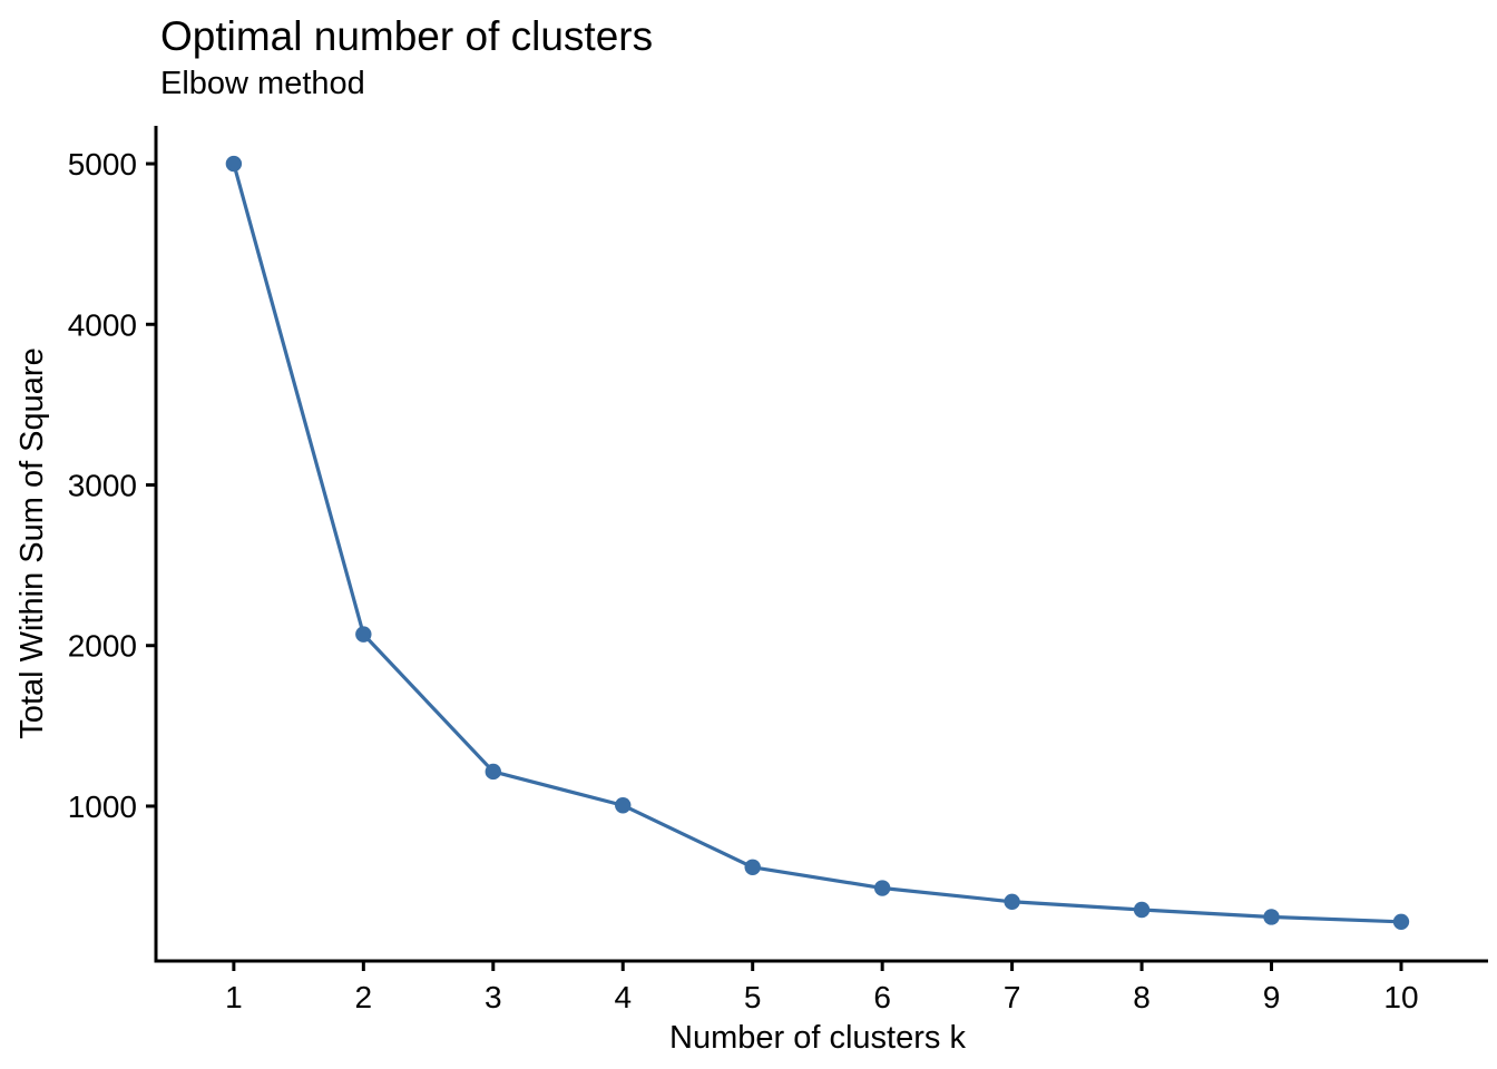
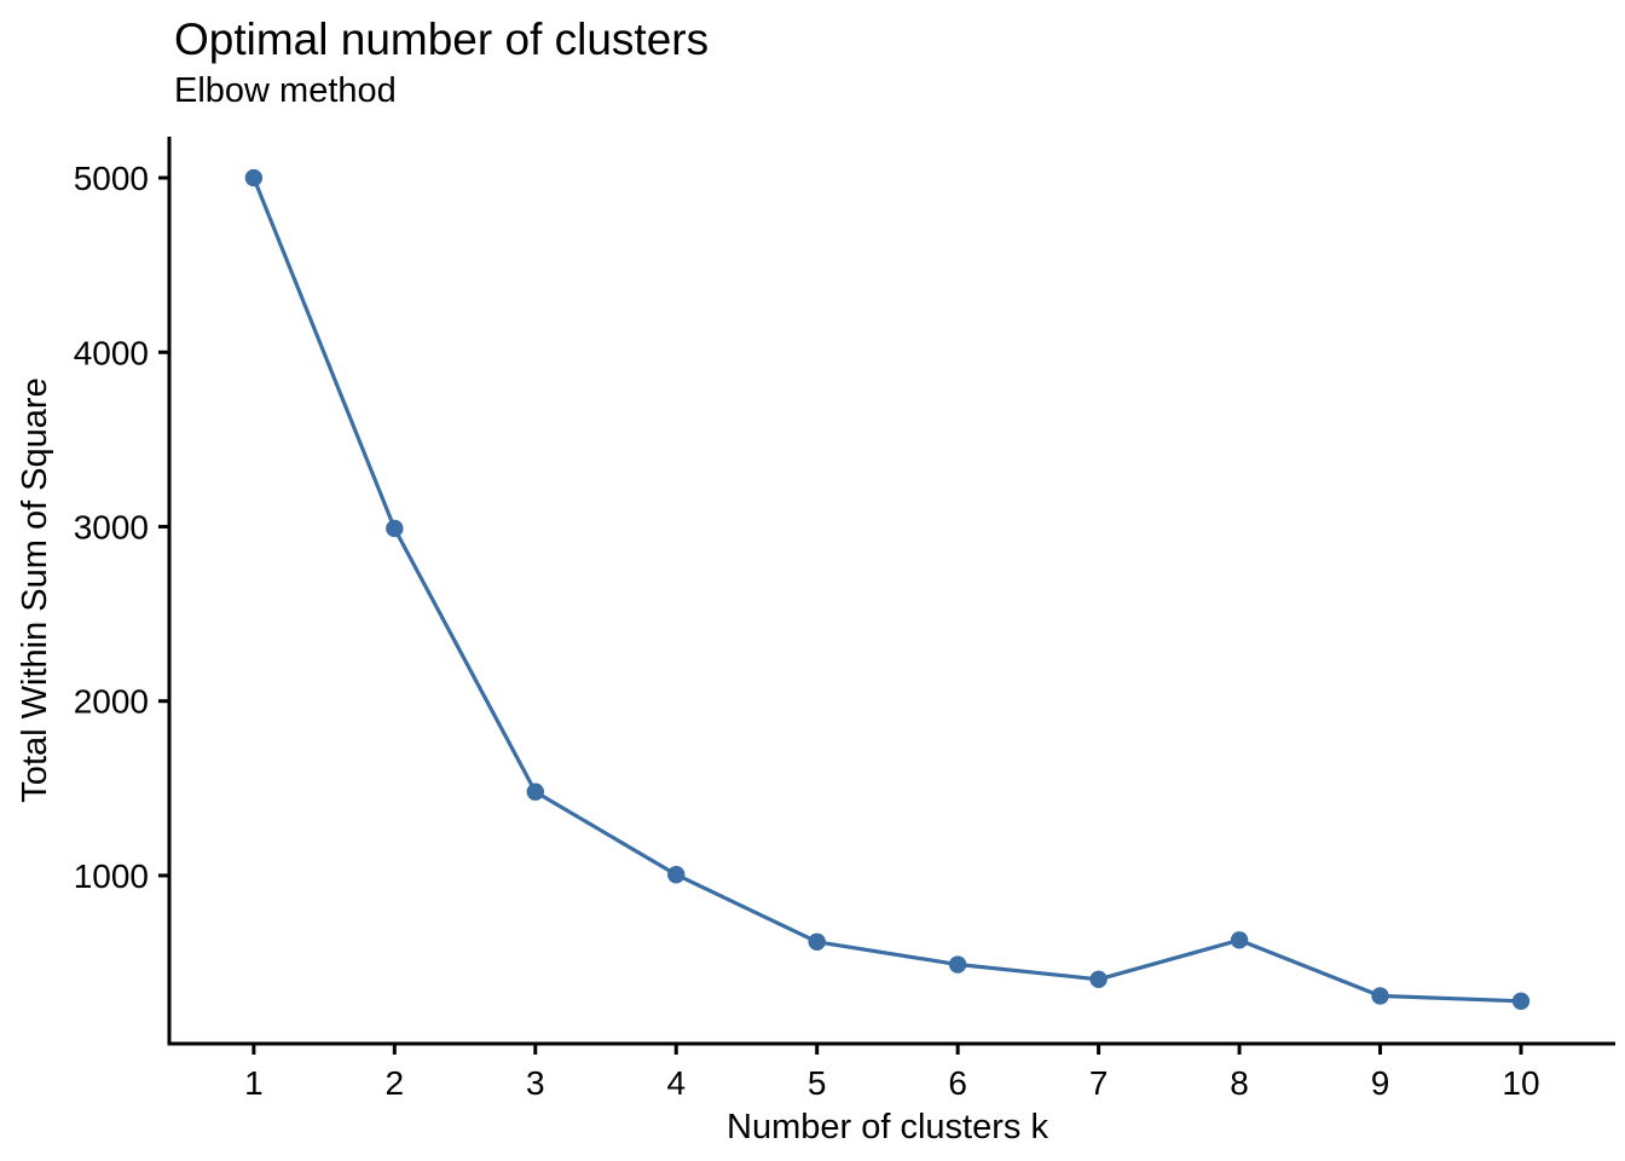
2: 2070 -> 2990
3: 1220 -> 1480
8: 360 -> 630
